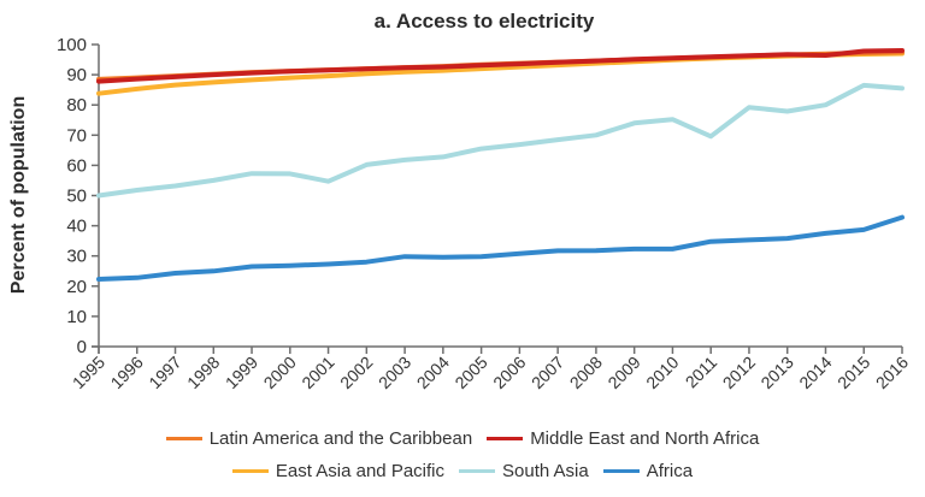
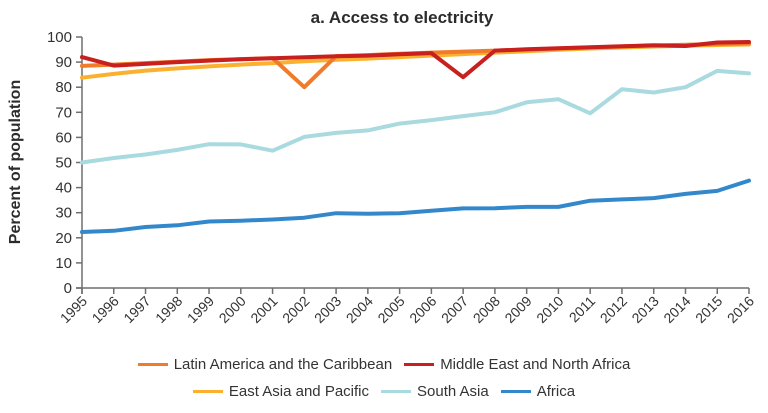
Middle East and North Africa/1995: 88 -> 92
Latin America and the Caribbean/2002: 92 -> 80
Middle East and North Africa/2007: 94 -> 84
